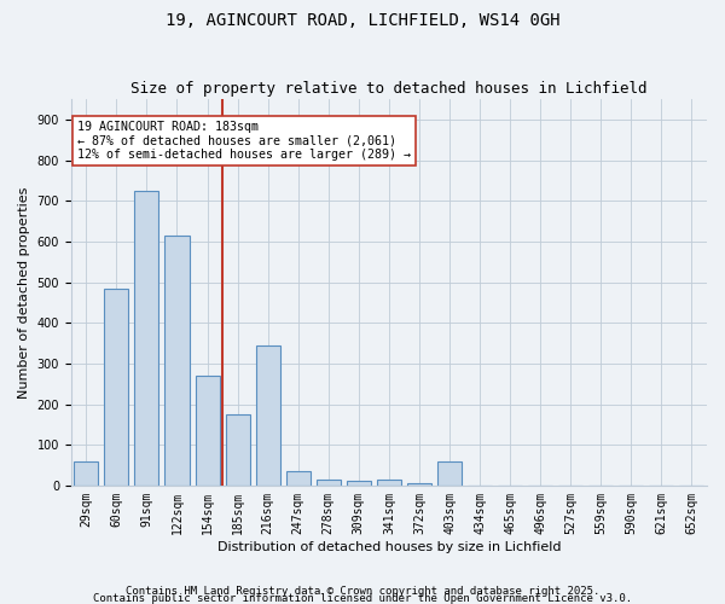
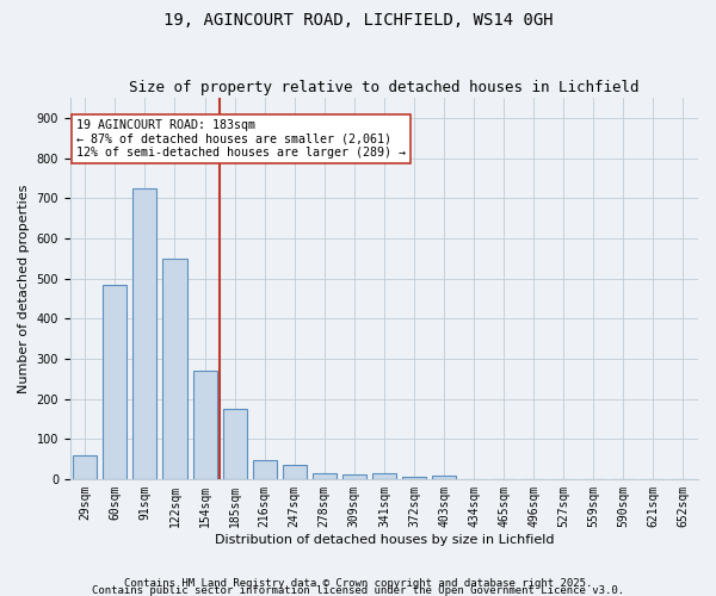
122sqm: 615 -> 550
216sqm: 345 -> 48
403sqm: 60 -> 7
